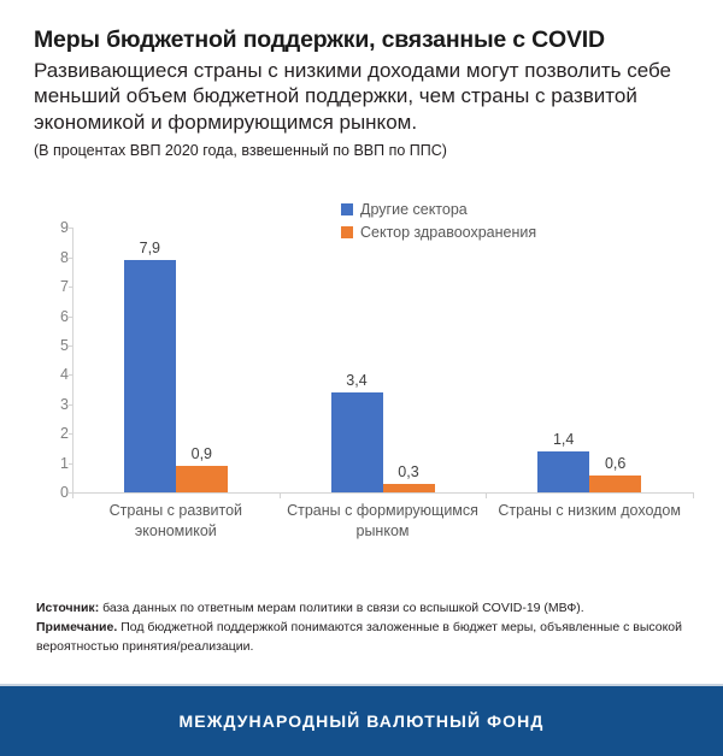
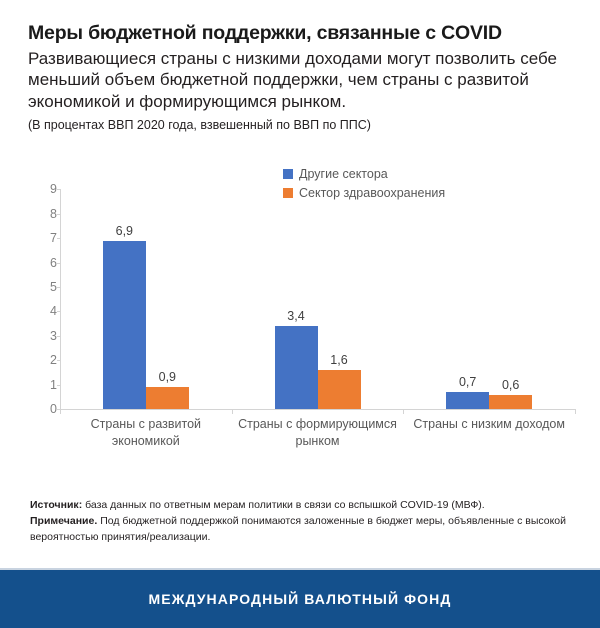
Другие сектора/Страны с развитой экономикой: 7,9 -> 6,9
Сектор здравоохранения/Страны с формирующимся рынком: 0,3 -> 1,6
Другие сектора/Страны с низким доходом: 1,4 -> 0,7
